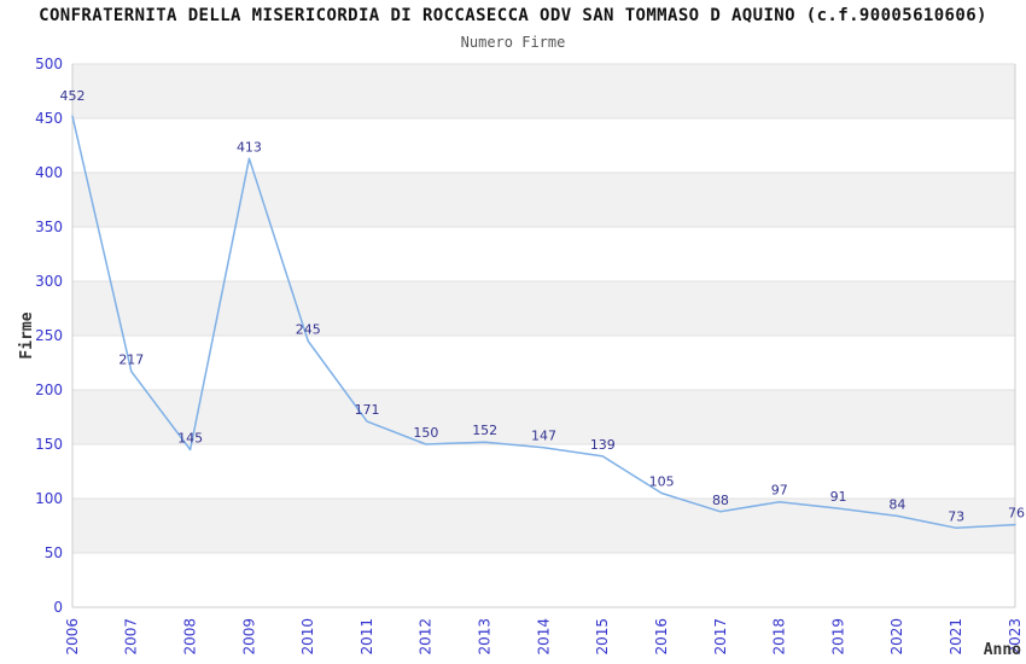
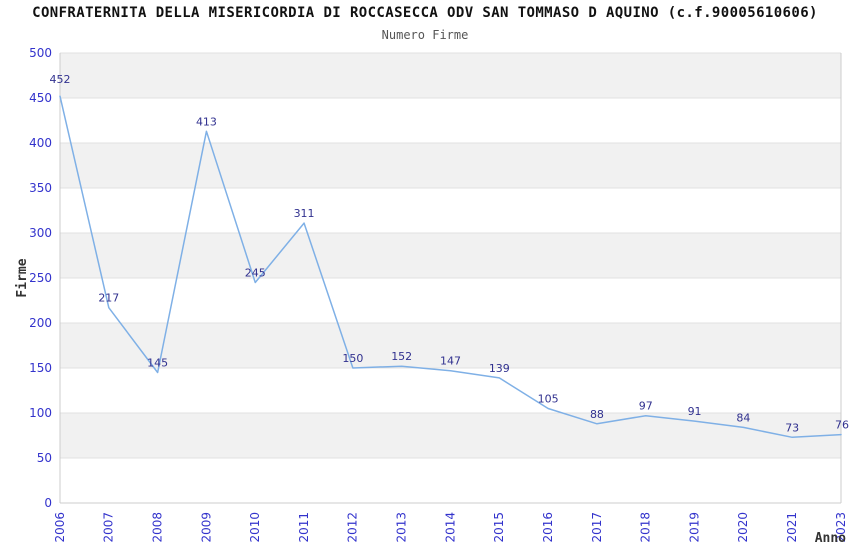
2011: 171 -> 311
